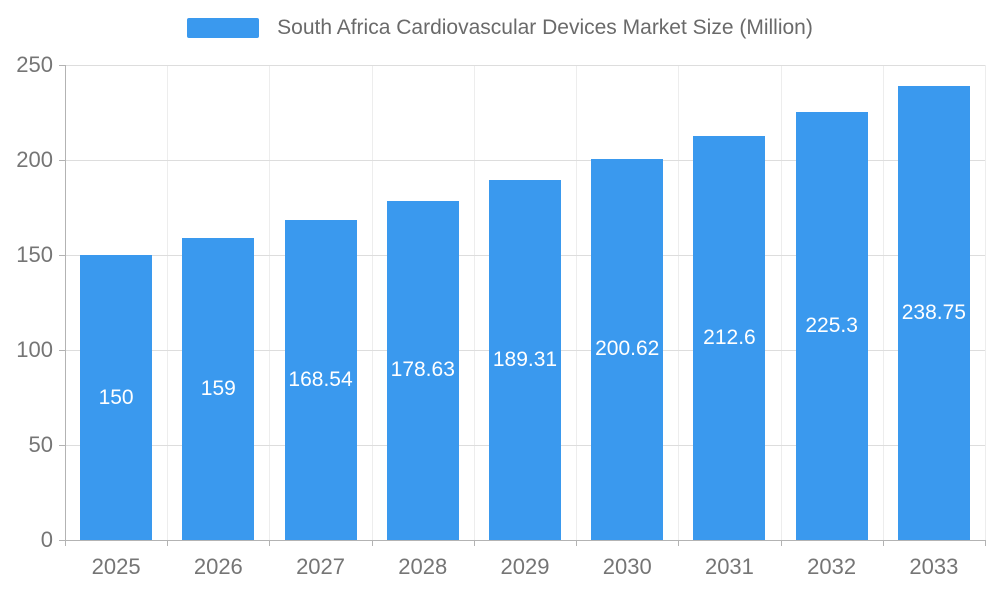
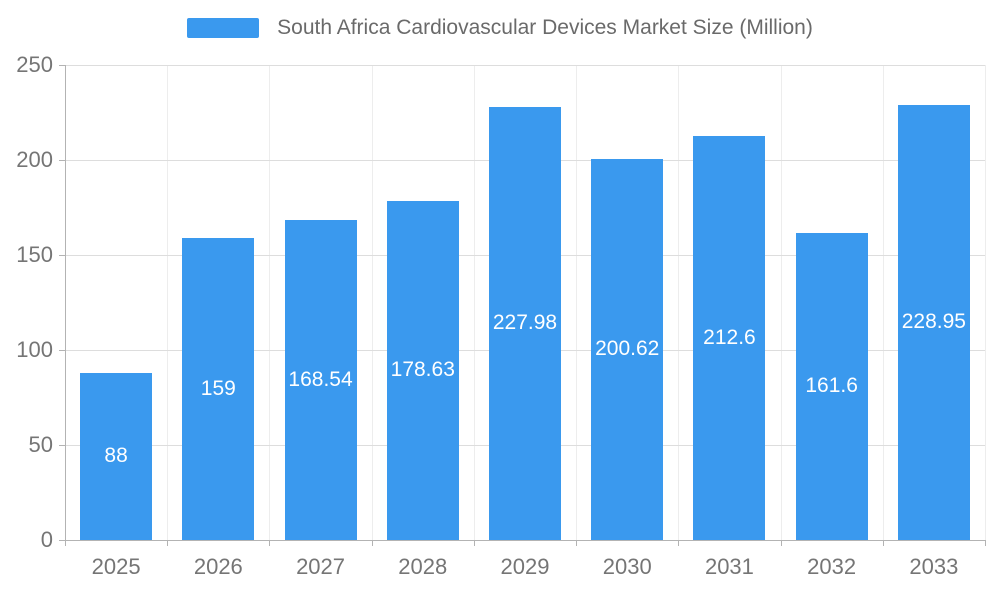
2025: 150 -> 88
2029: 189.31 -> 227.98
2032: 225.3 -> 161.6
2033: 238.75 -> 228.95
